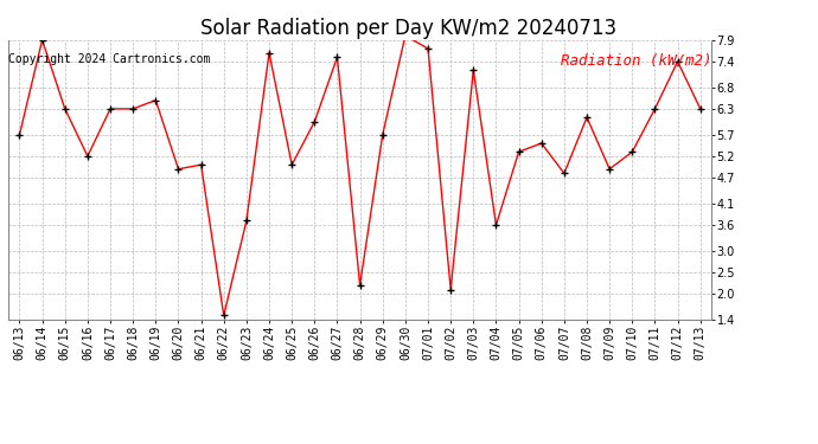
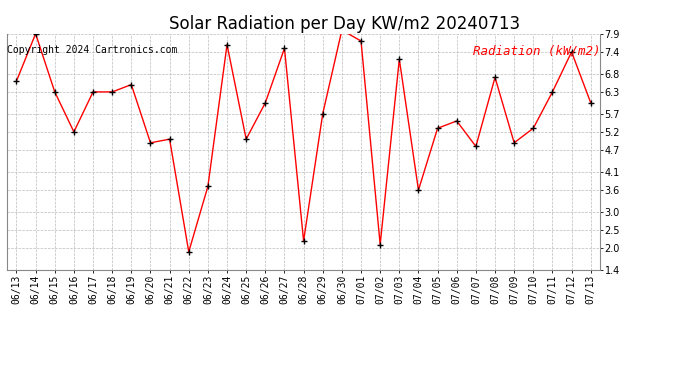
06/13: 5.7 -> 6.6
06/22: 1.5 -> 1.9
07/08: 6.1 -> 6.7
07/13: 6.3 -> 6.0
